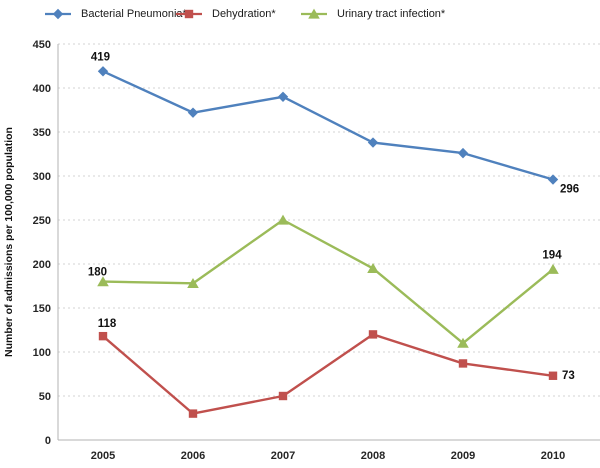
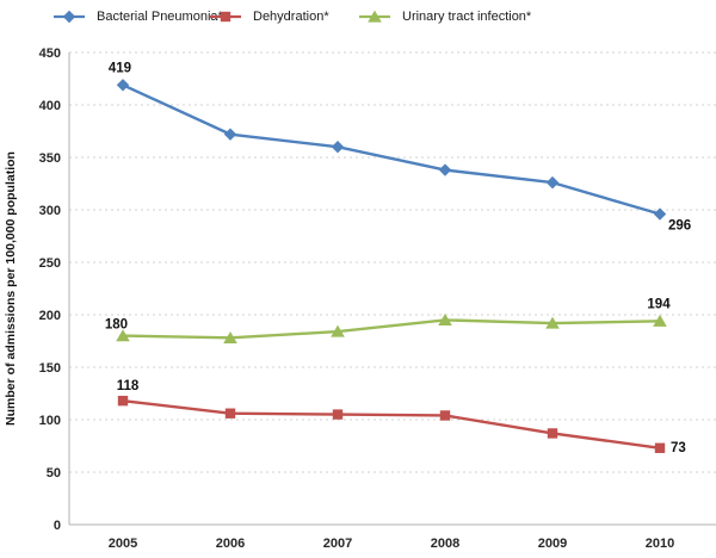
Dehydration*/2006: 30 -> 110
Bacterial Pneumonia*/2007: 390 -> 360
Dehydration*/2007: 50 -> 100
Urinary tract infection*/2007: 250 -> 180
Dehydration*/2008: 120 -> 100
Urinary tract infection*/2009: 110 -> 190
